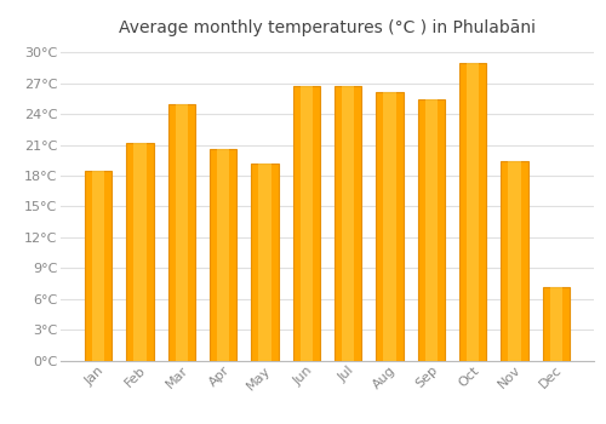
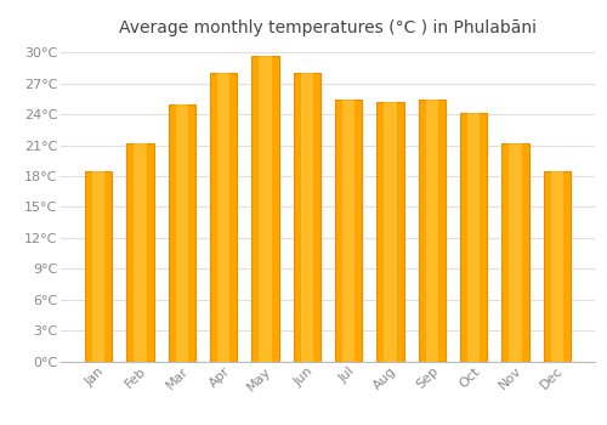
Apr: 20.6°C -> 28.0°C
May: 19.2°C -> 29.7°C
Jun: 26.8°C -> 28.0°C
Jul: 26.8°C -> 25.5°C
Aug: 26.2°C -> 25.2°C
Oct: 29.0°C -> 24.2°C
Nov: 19.4°C -> 21.2°C
Dec: 7.2°C -> 18.5°C
